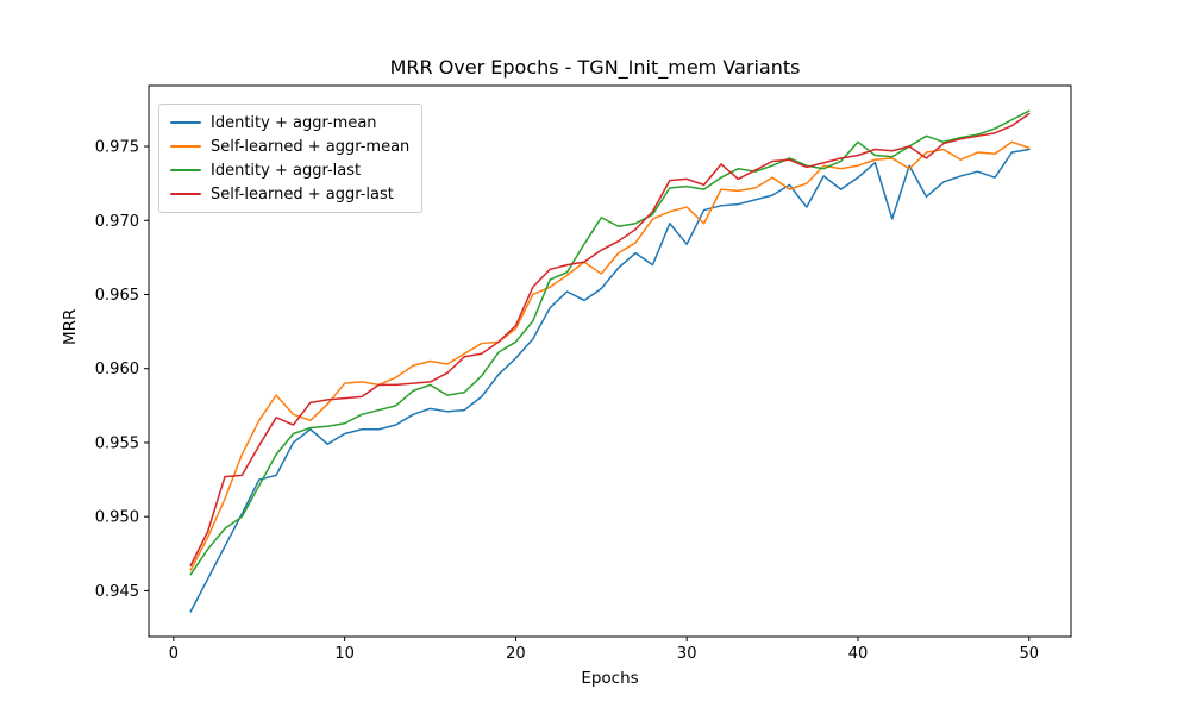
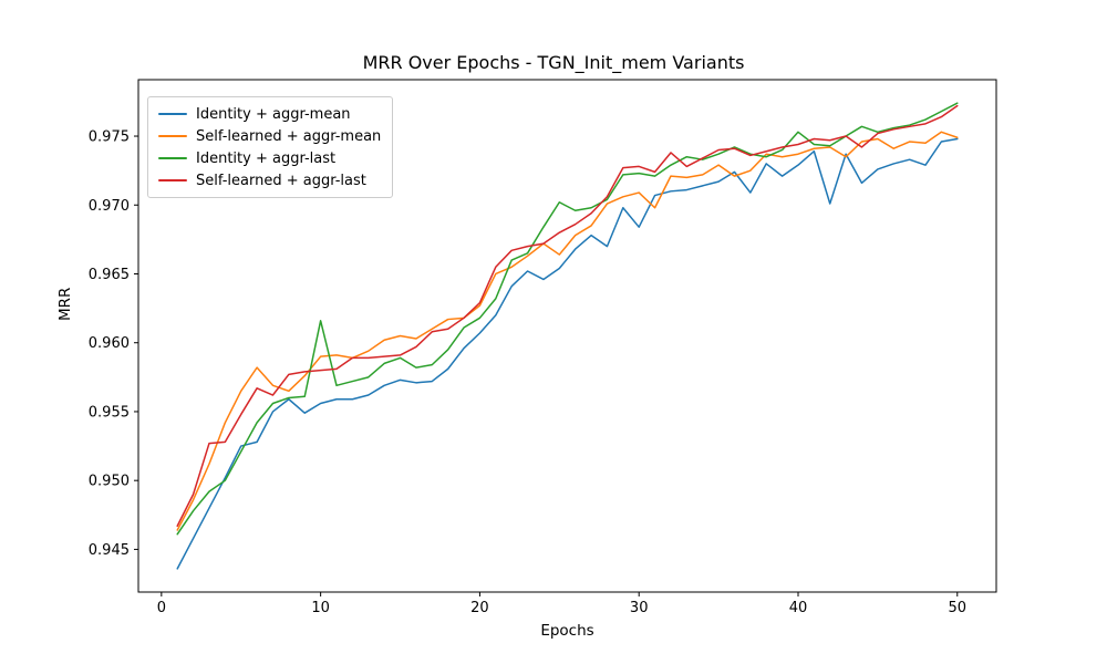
Identity + aggr-last/10: 0.9563 -> 0.9616
